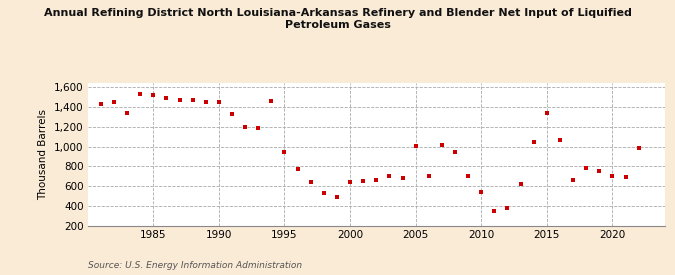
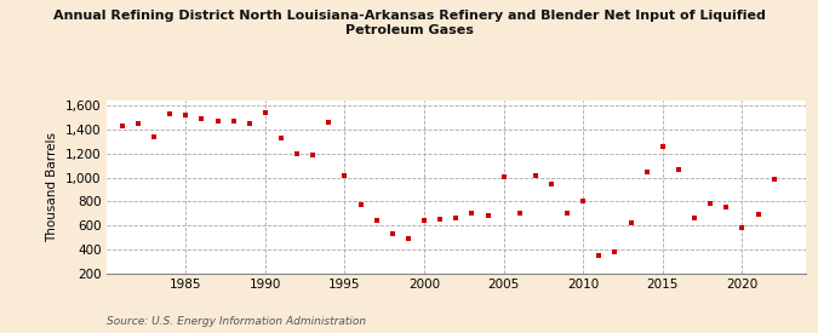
1990: 1,450 -> 1,540
1995: 950 -> 1,020
2010: 540 -> 800
2015: 1,340 -> 1,260
2020: 700 -> 580
